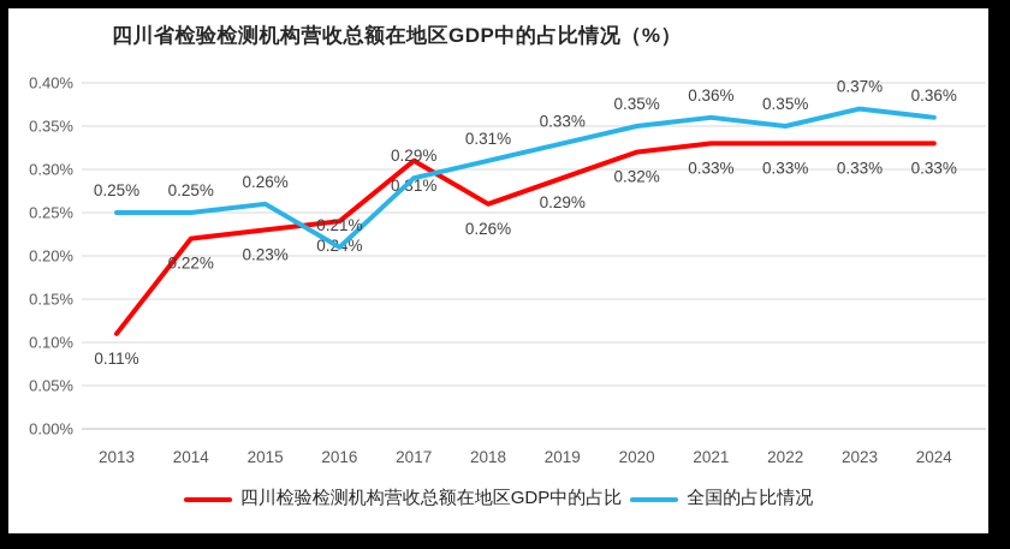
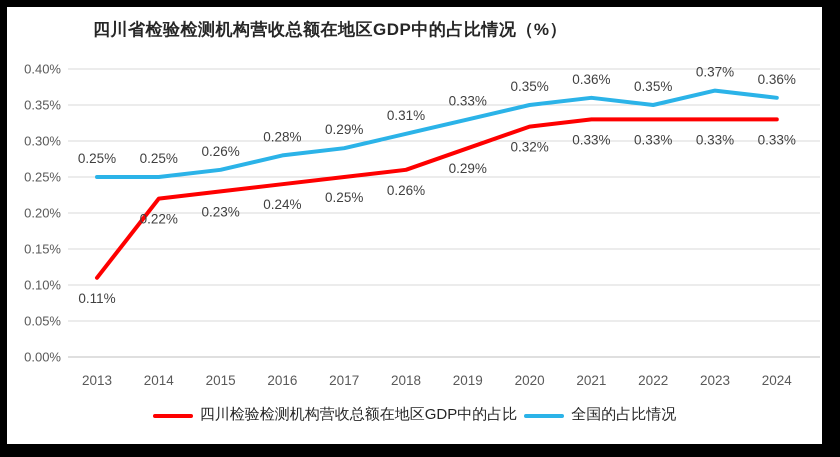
全国的占比情况/2016: 0.21% -> 0.28%
四川检验检测机构营收总额在地区GDP中的占比/2017: 0.31% -> 0.25%
